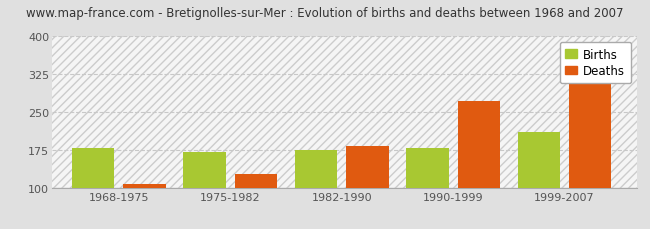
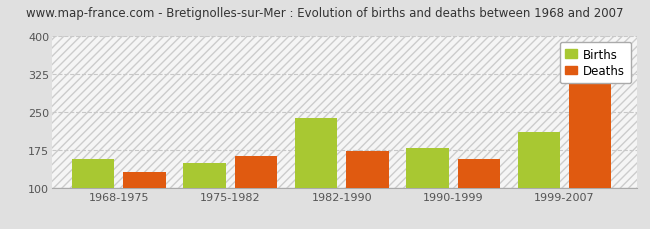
Births/1968-1975: 178 -> 156
Deaths/1968-1975: 108 -> 130
Births/1975-1982: 170 -> 148
Deaths/1975-1982: 127 -> 162
Births/1982-1990: 175 -> 238
Deaths/1982-1990: 182 -> 172
Deaths/1990-1999: 272 -> 156
